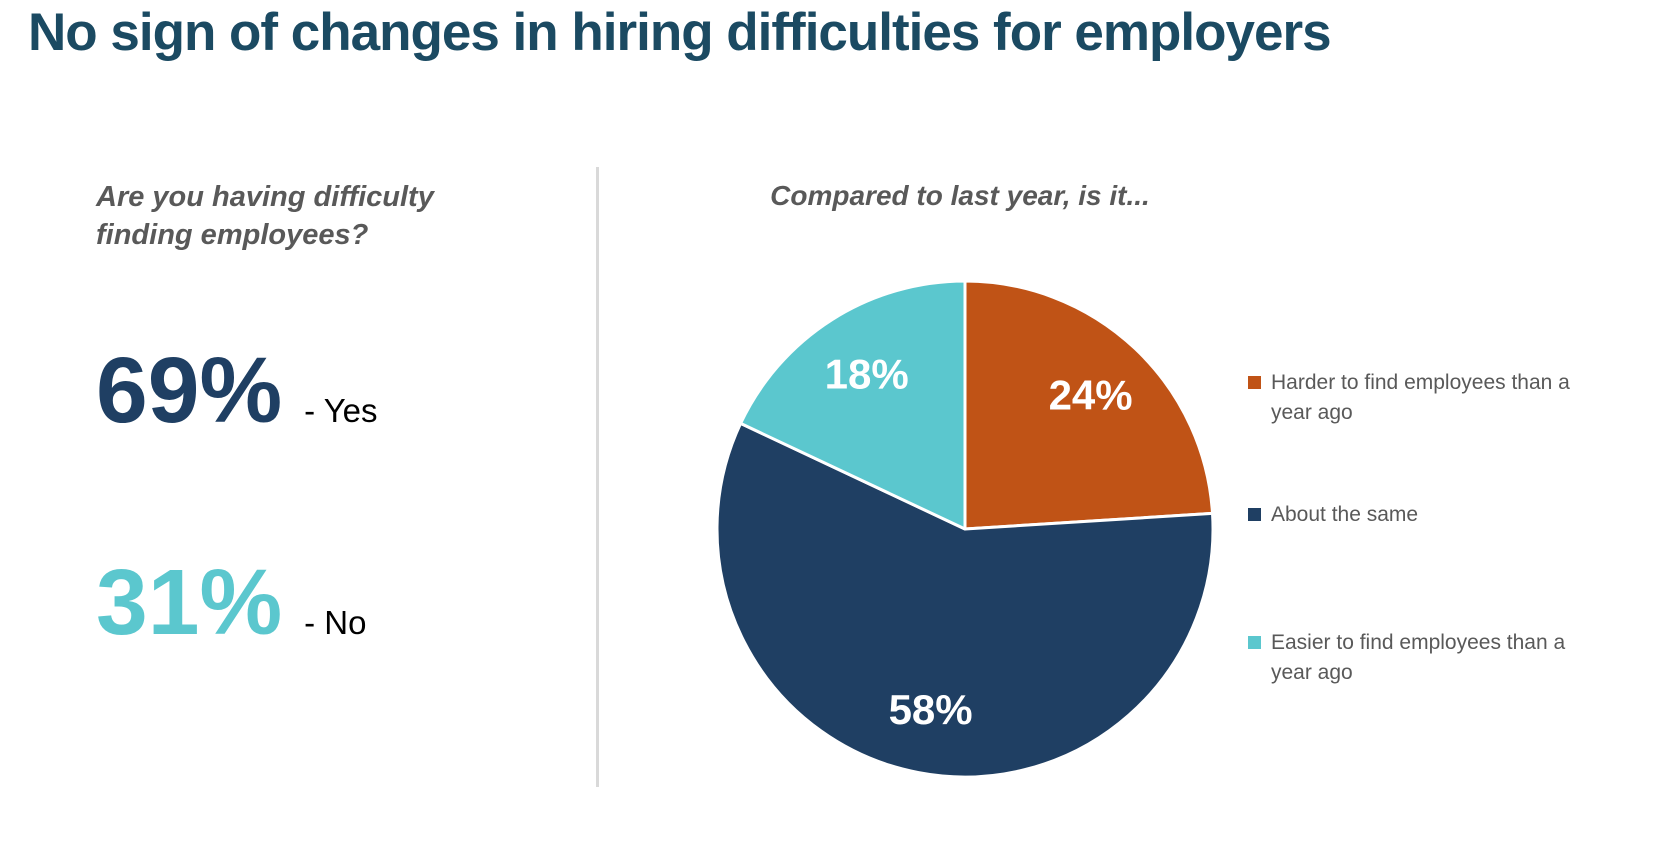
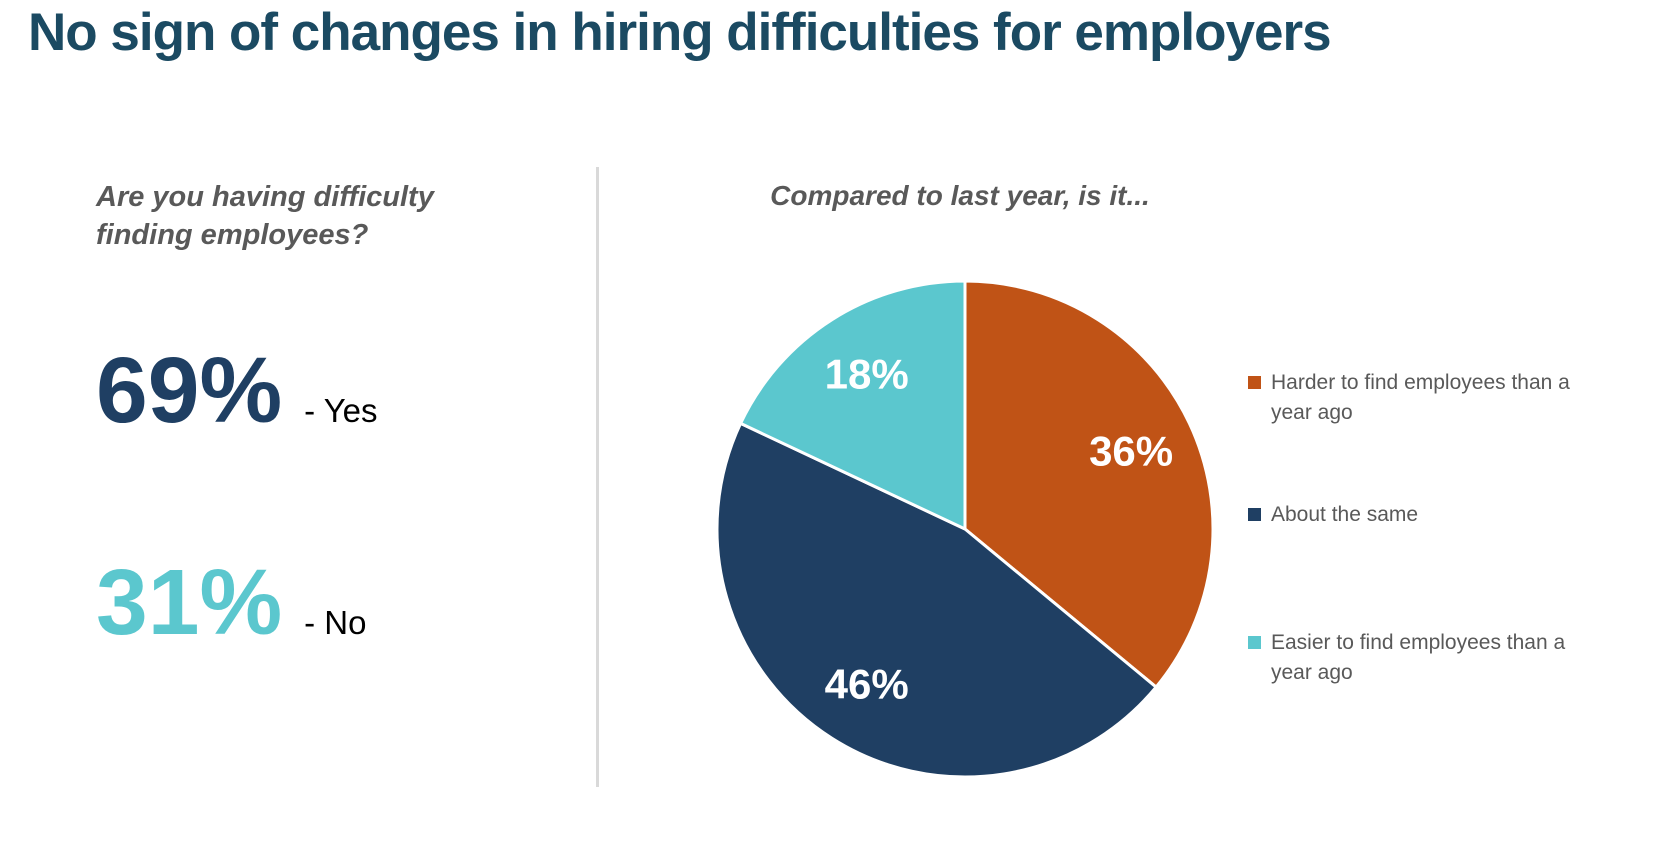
Harder to find employees than a year ago: 24% -> 36%
About the same: 58% -> 46%
